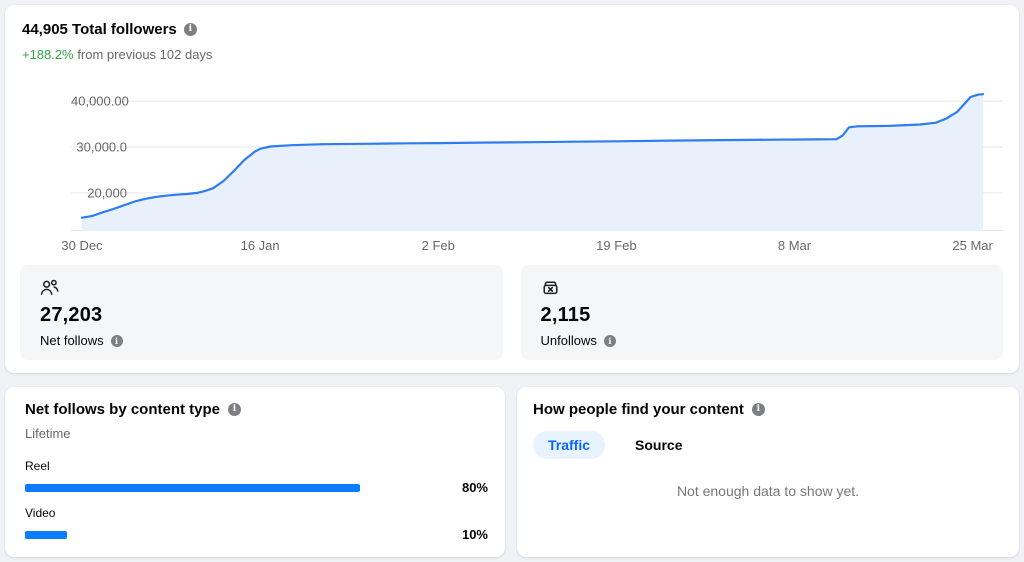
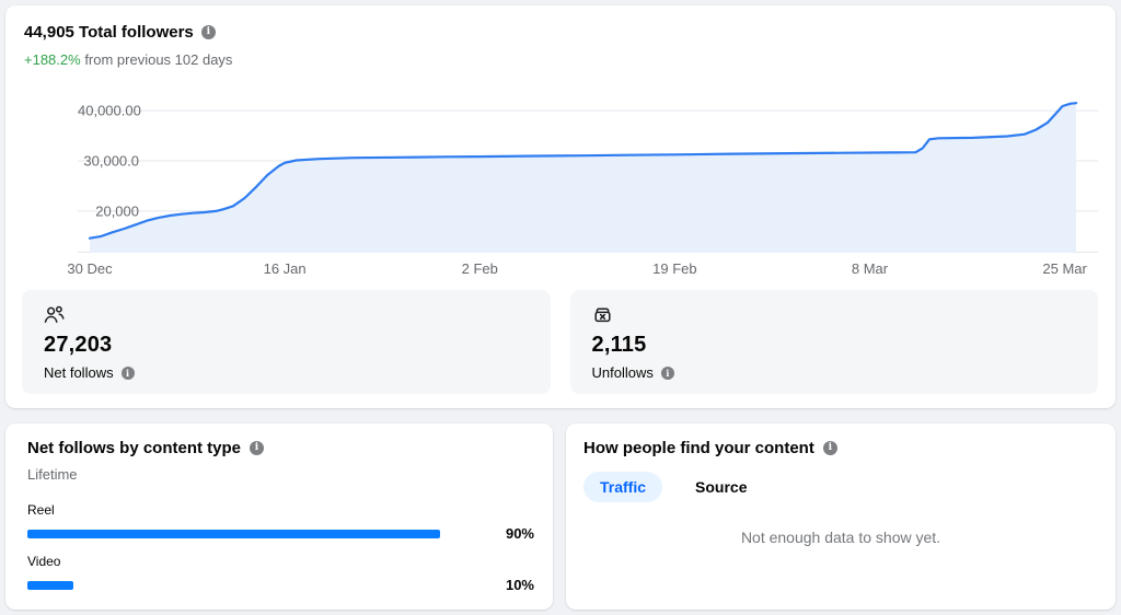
Net follows by content type/Reel: 80% -> 90%
